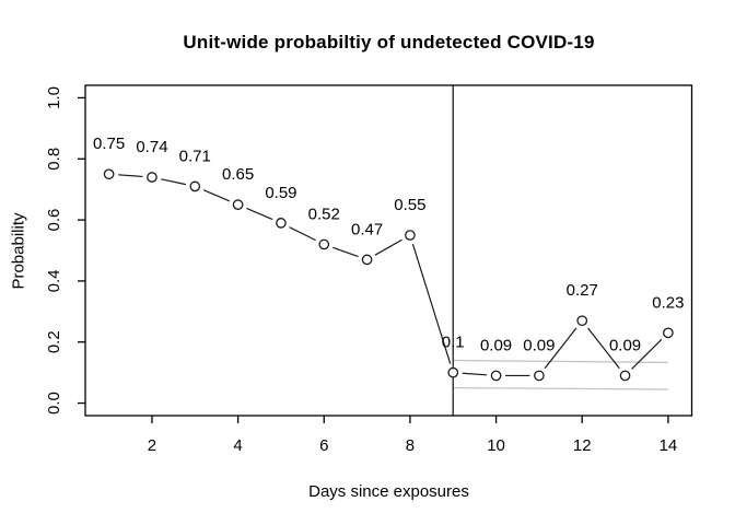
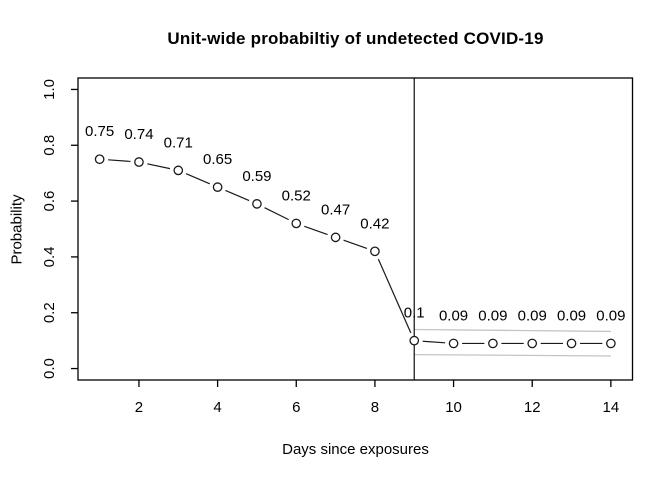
8: 0.55 -> 0.42
12: 0.27 -> 0.09
14: 0.23 -> 0.09
